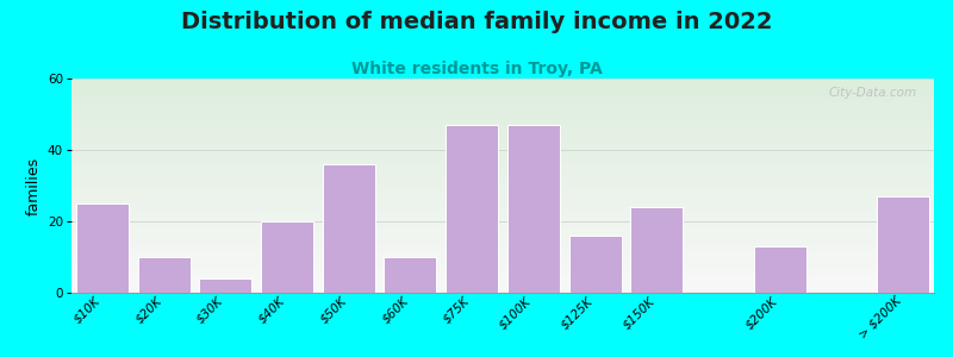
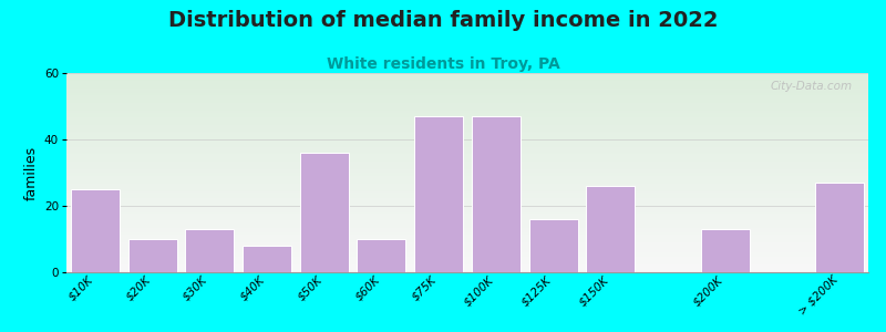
$30K: 4 -> 13
$40K: 20 -> 8
$150K: 24 -> 26
